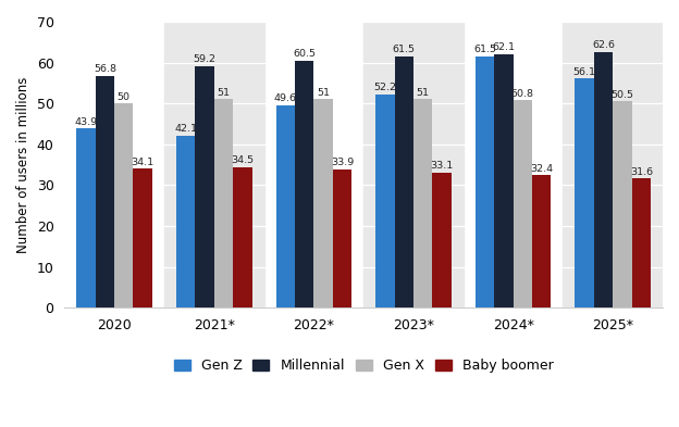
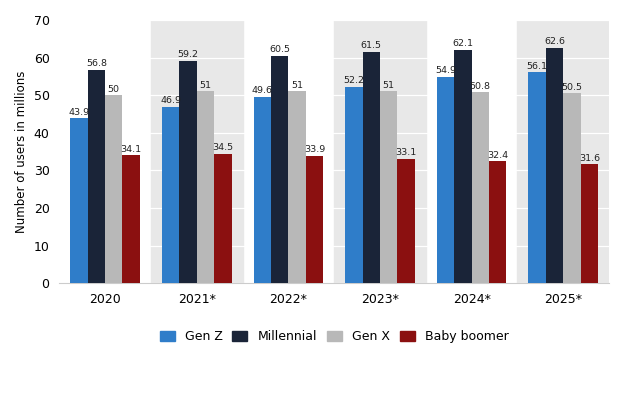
Gen Z/2021*: 42.1 -> 46.9
Gen Z/2024*: 61.5 -> 54.9
